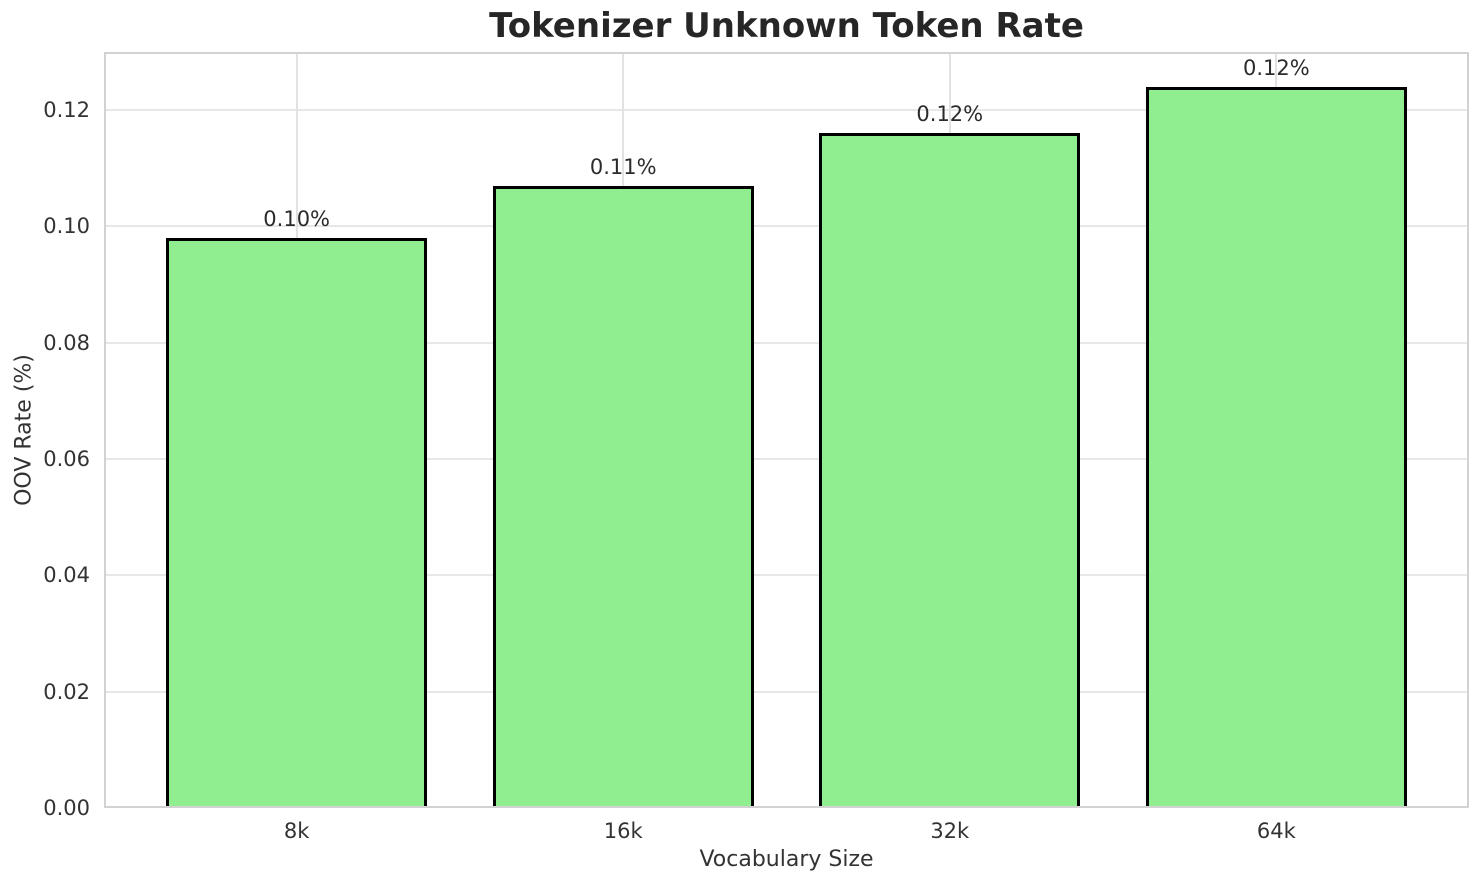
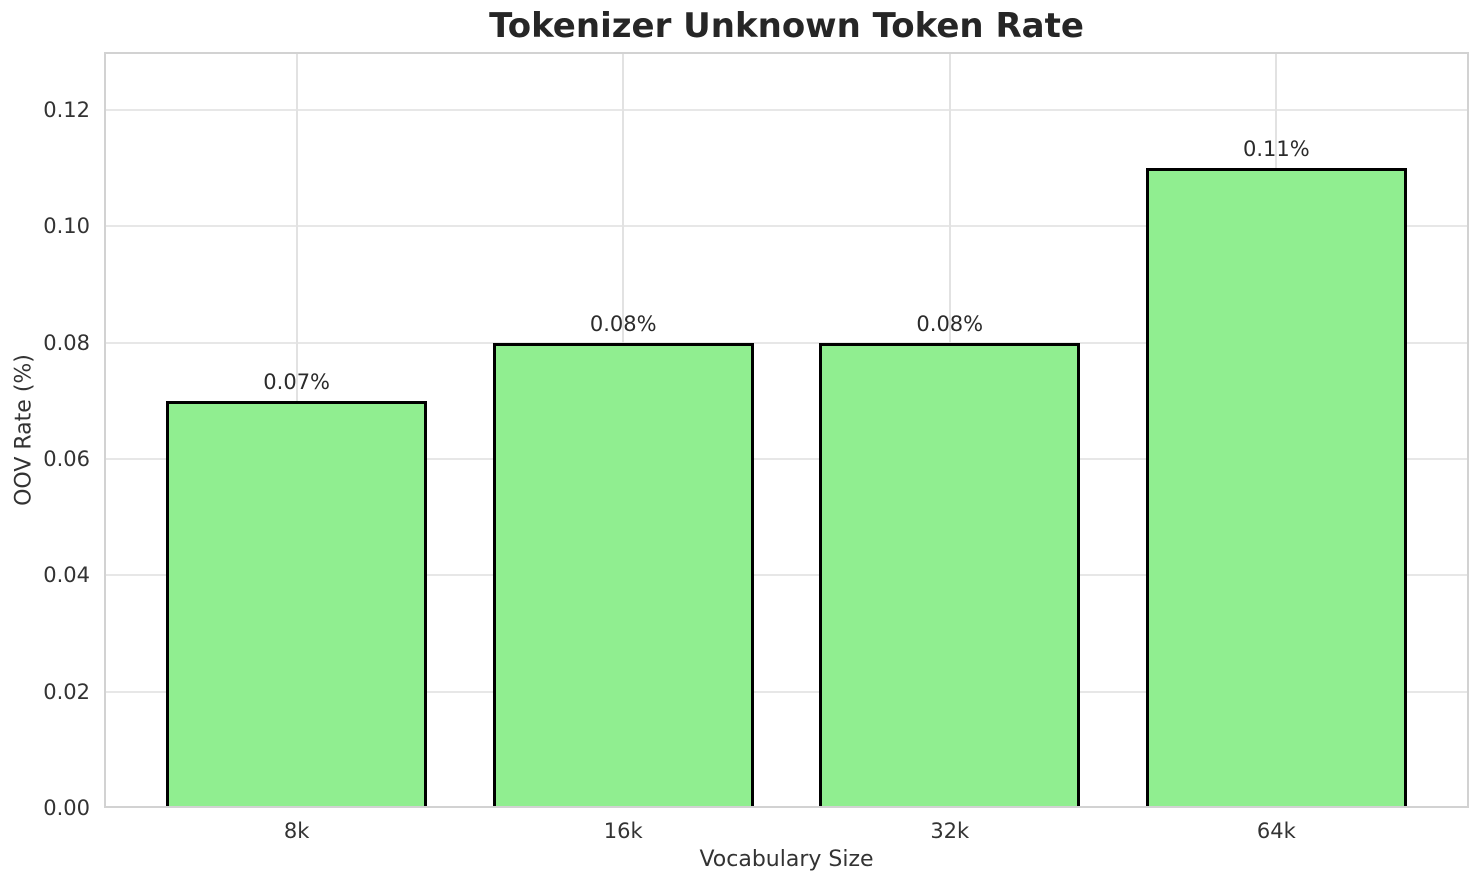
8k: 0.10% -> 0.07%
16k: 0.11% -> 0.08%
32k: 0.12% -> 0.08%
64k: 0.12% -> 0.11%
